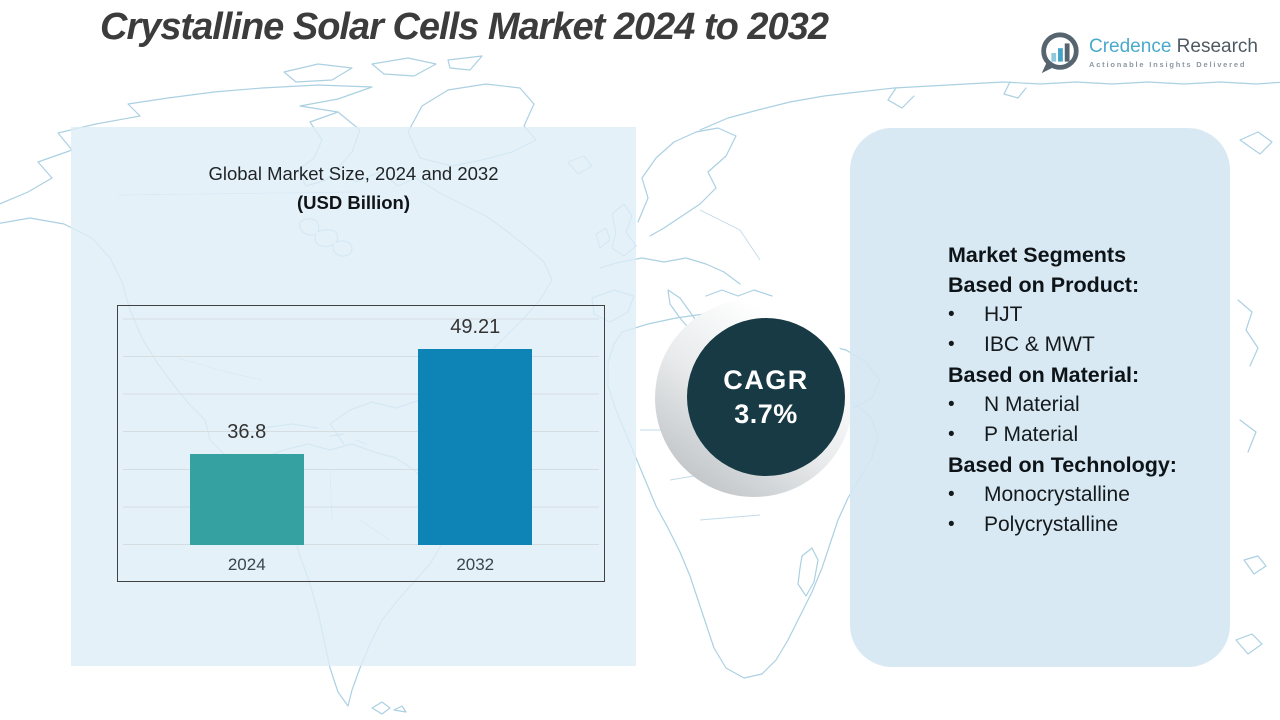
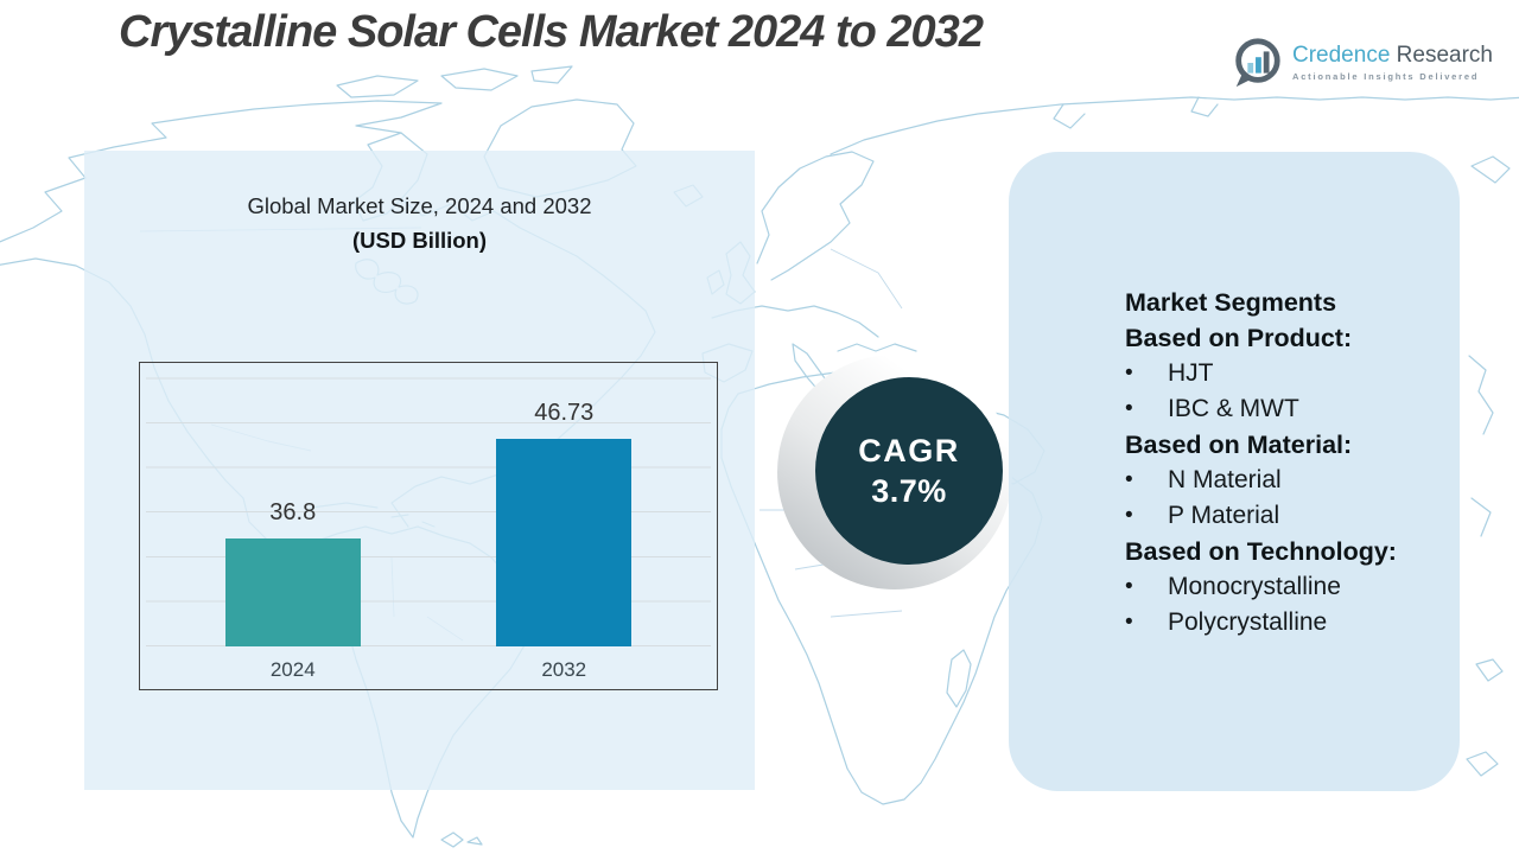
2032: 49.21 -> 46.73
